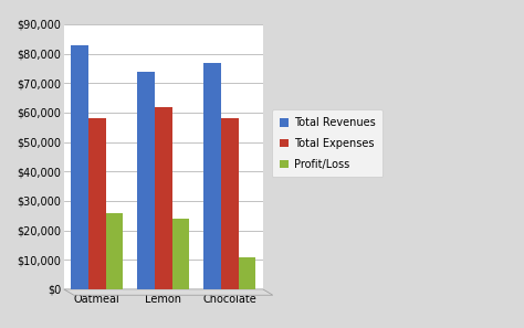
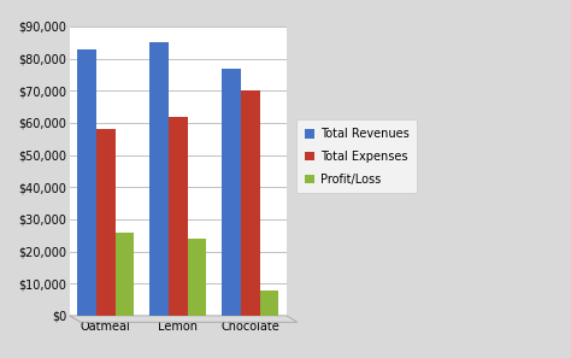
Total Revenues/Lemon: $74,000 -> $85,000
Total Expenses/Chocolate: $58,000 -> $70,000
Profit/Loss/Chocolate: $11,000 -> $8,000
